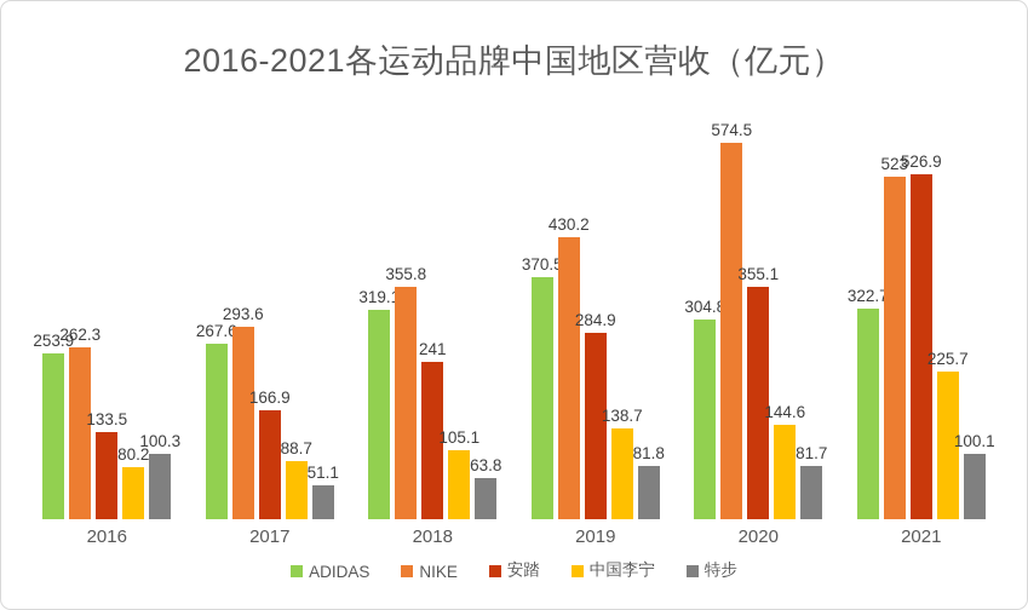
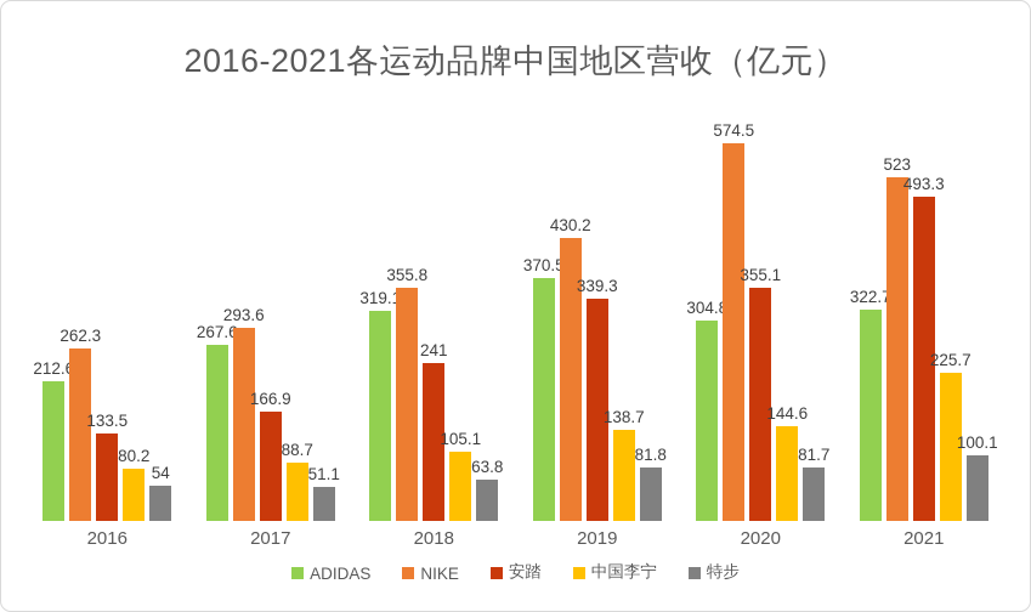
ADIDAS/2016: 253.9 -> 212.6
特步/2016: 100.3 -> 54
安踏/2019: 284.9 -> 339.3
安踏/2021: 526.9 -> 493.3
